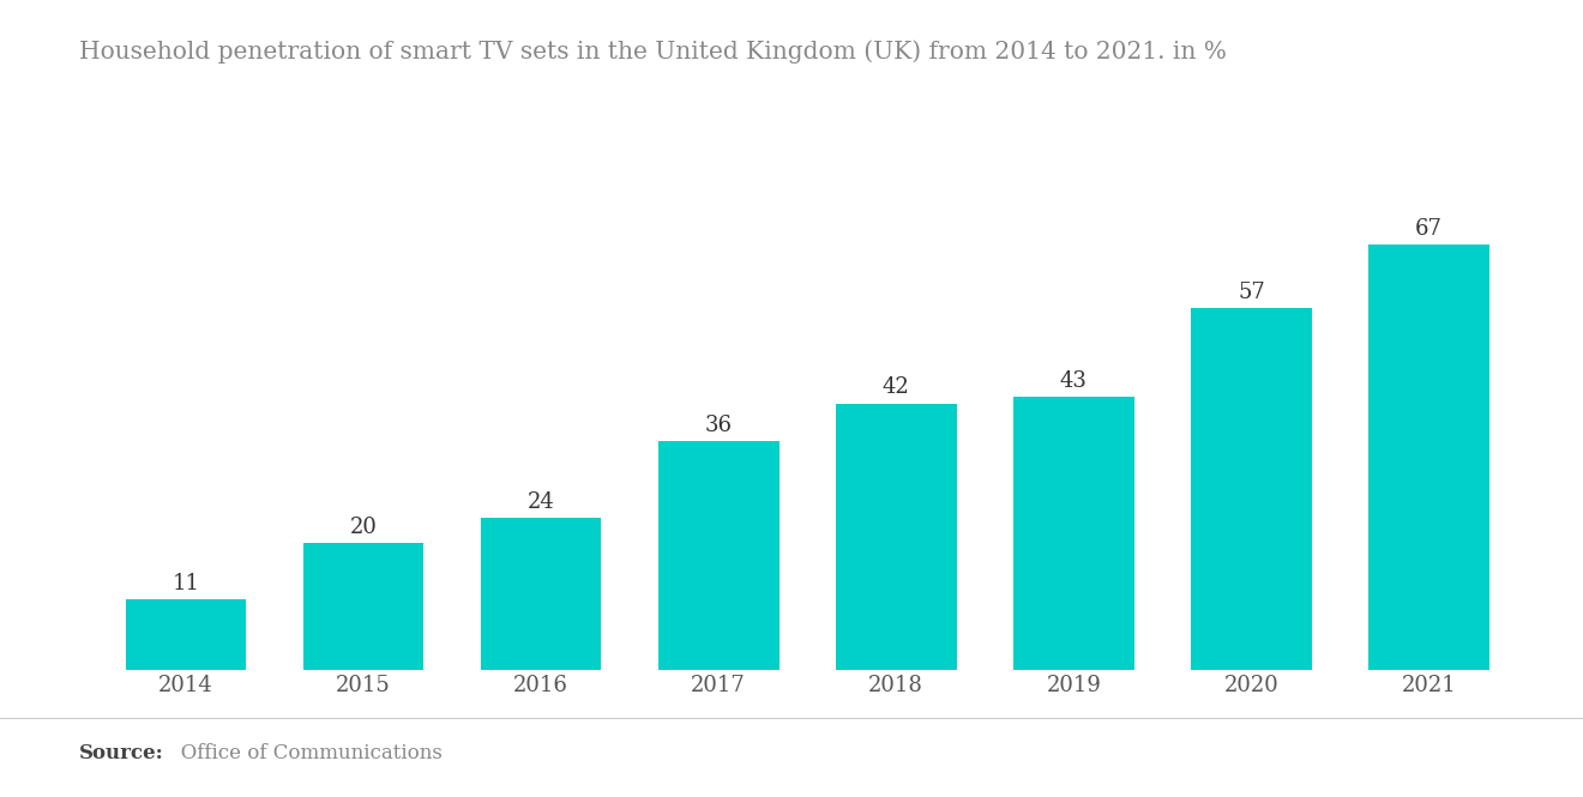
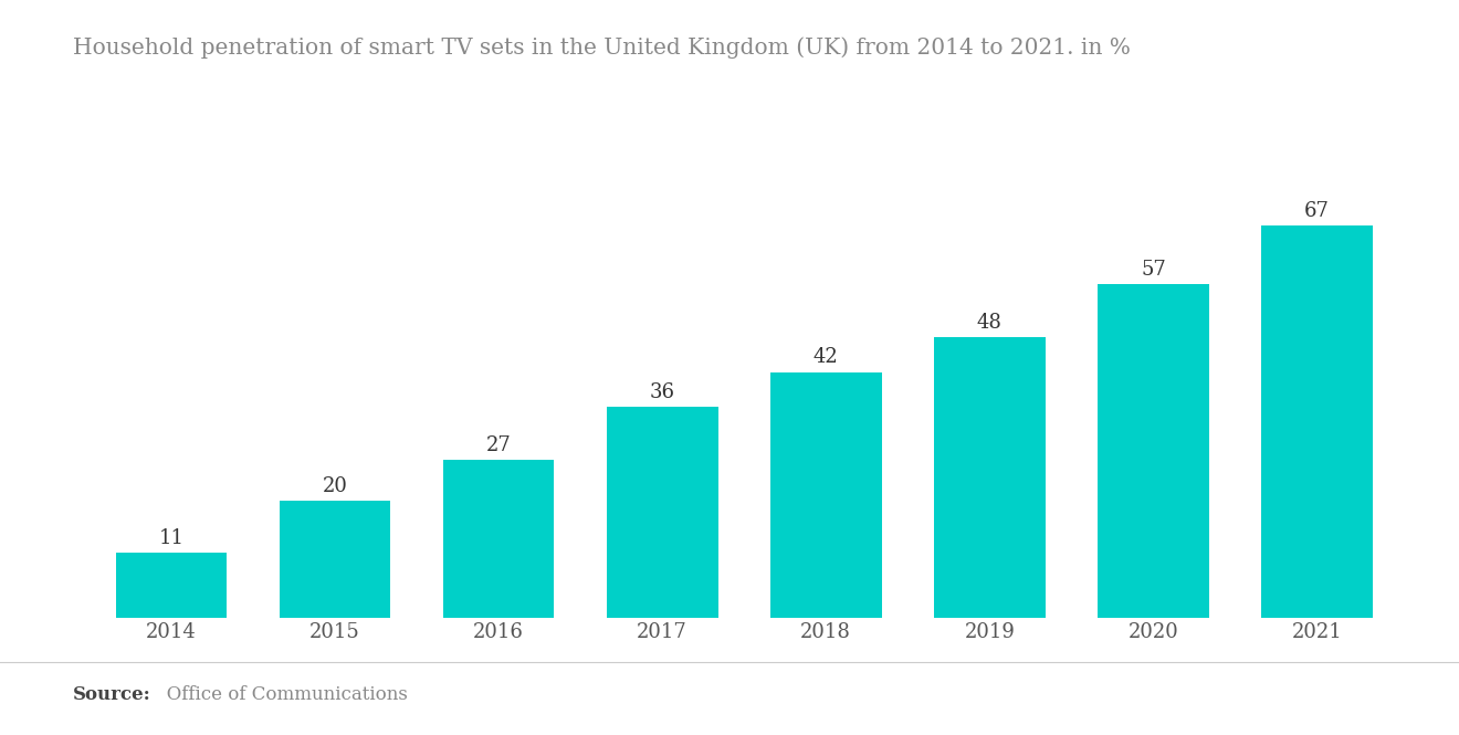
2016: 24 -> 27
2019: 43 -> 48
